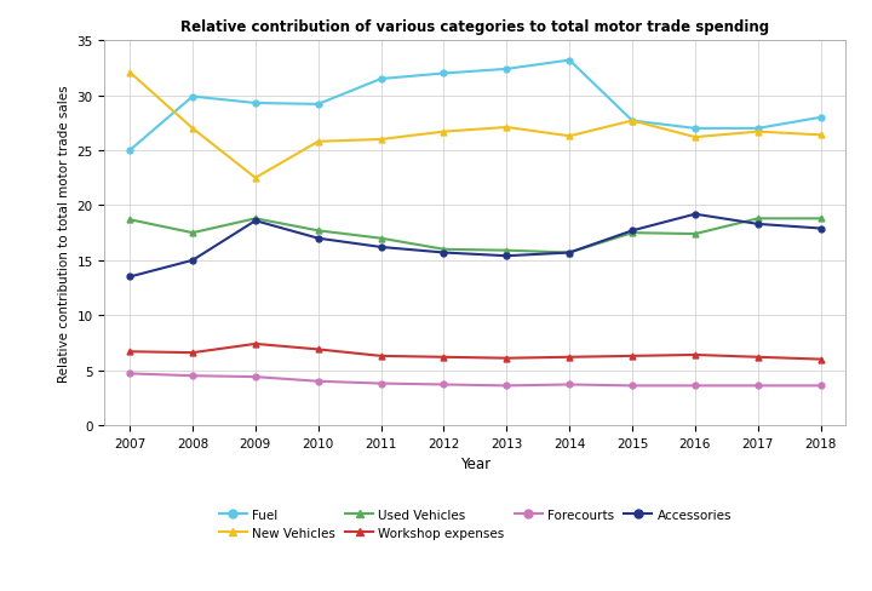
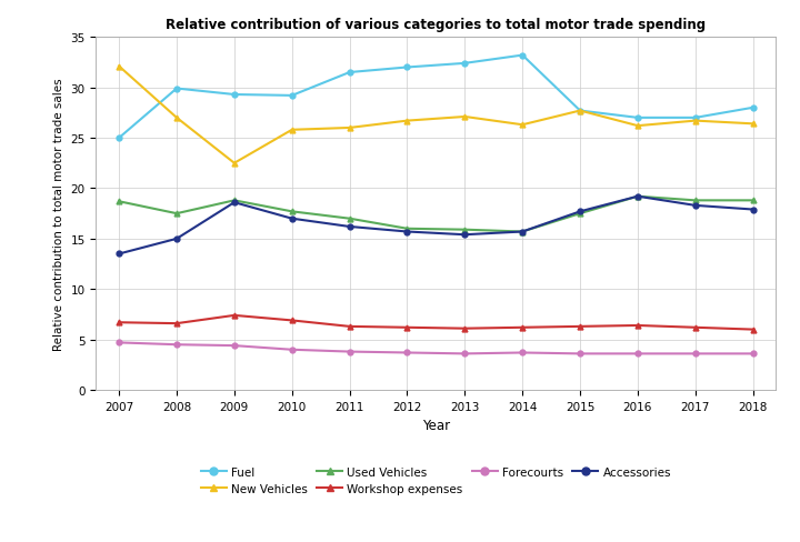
Used Vehicles/2016: 17.4 -> 19.2
